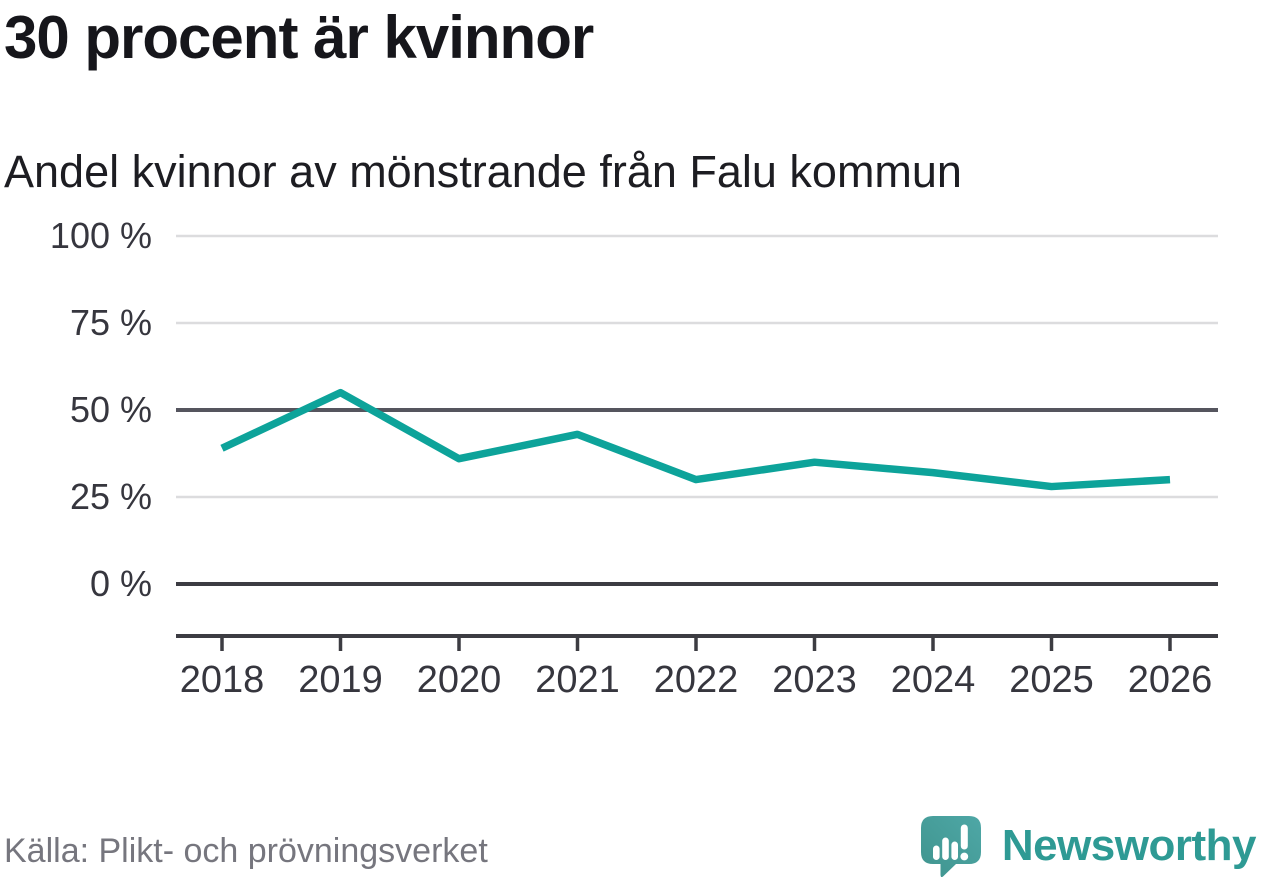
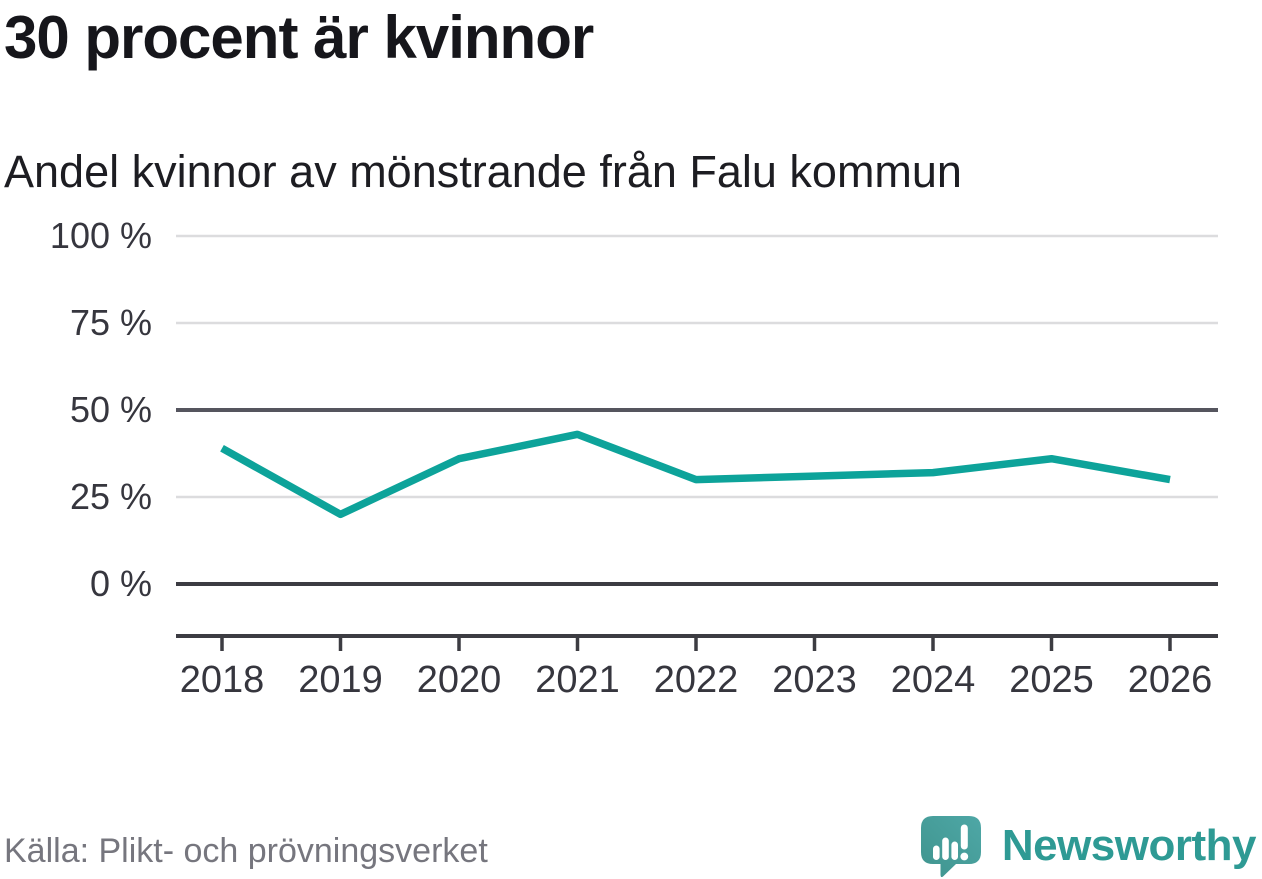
2019: 55% -> 20%
2023: 35% -> 31%
2025: 28% -> 36%
